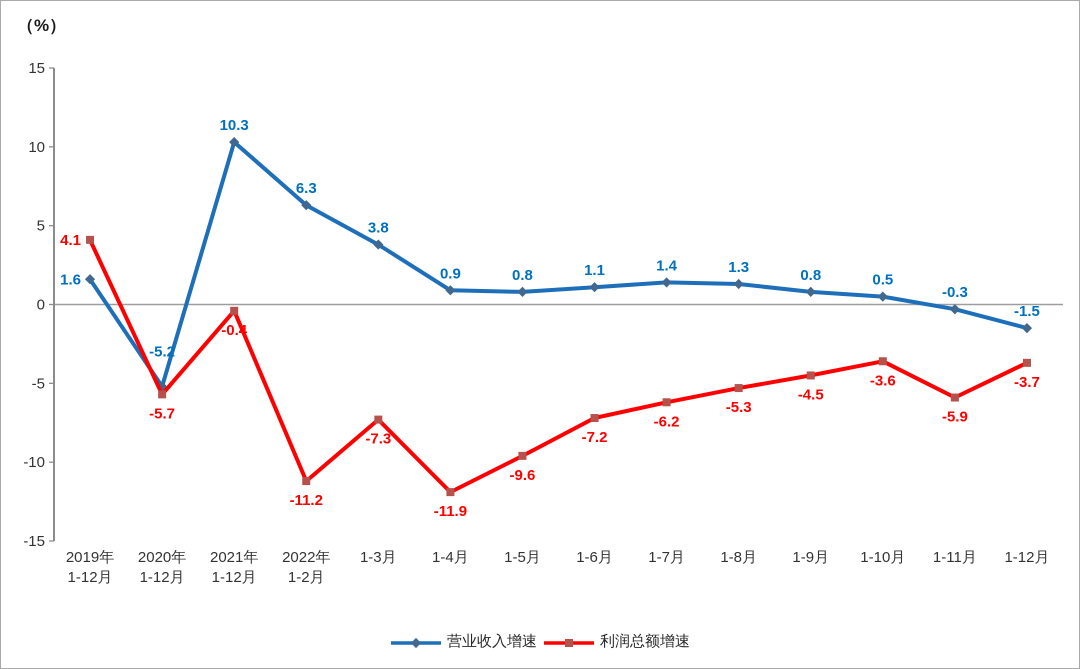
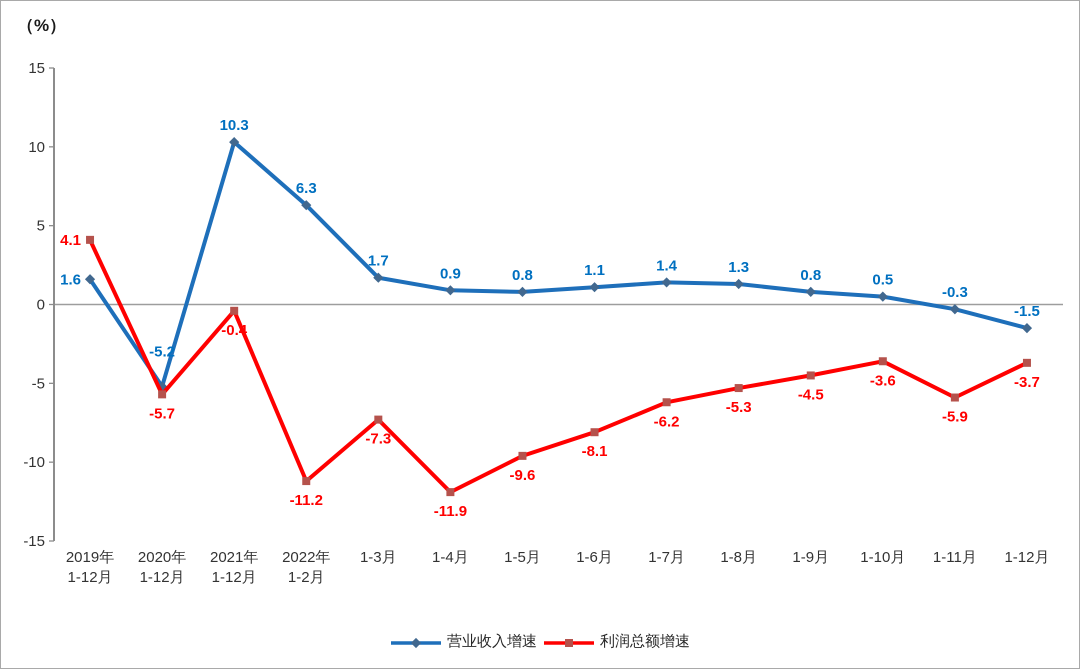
营业收入增速/1-3月: 3.8 -> 1.7
利润总额增速/1-6月: -7.2 -> -8.1
